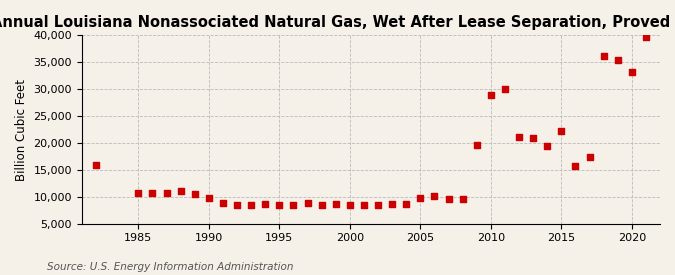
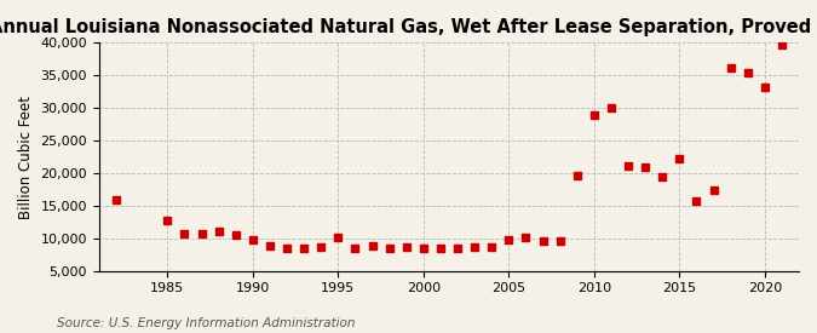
1985: 10,800 -> 12,800
1995: 8,500 -> 10,200
